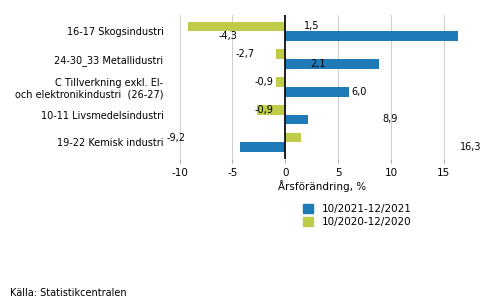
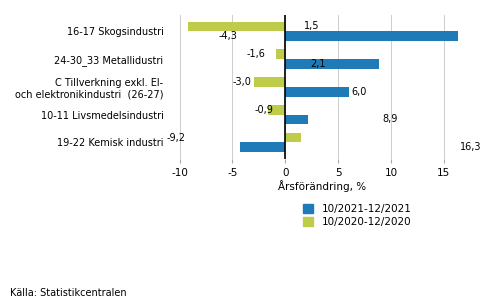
10/2020-12/2020/C Tillverkning exkl. El- och elektronikindustri (26-27): -0,9 -> -3,0
10/2020-12/2020/10-11 Livsmedelsindustri: -2,7 -> -1,6
